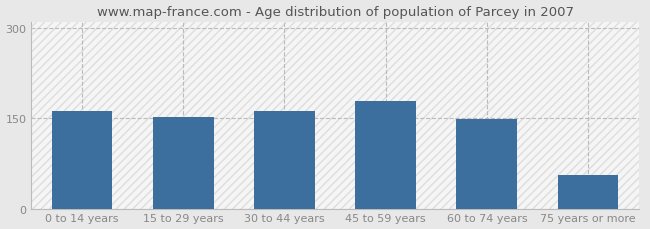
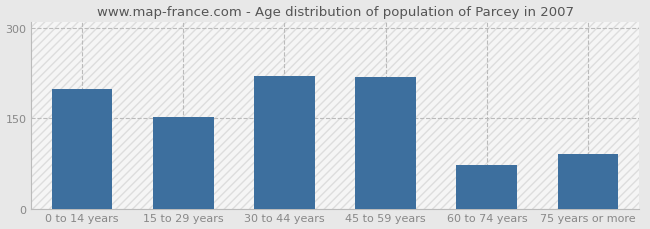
0 to 14 years: 162 -> 198
30 to 44 years: 162 -> 220
45 to 59 years: 178 -> 218
60 to 74 years: 148 -> 72
75 years or more: 55 -> 90
